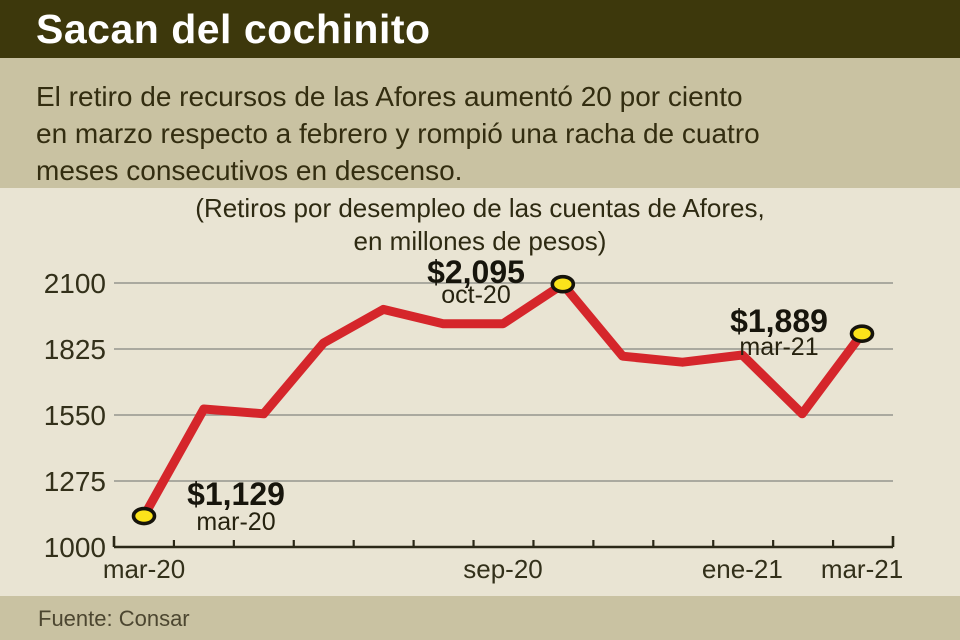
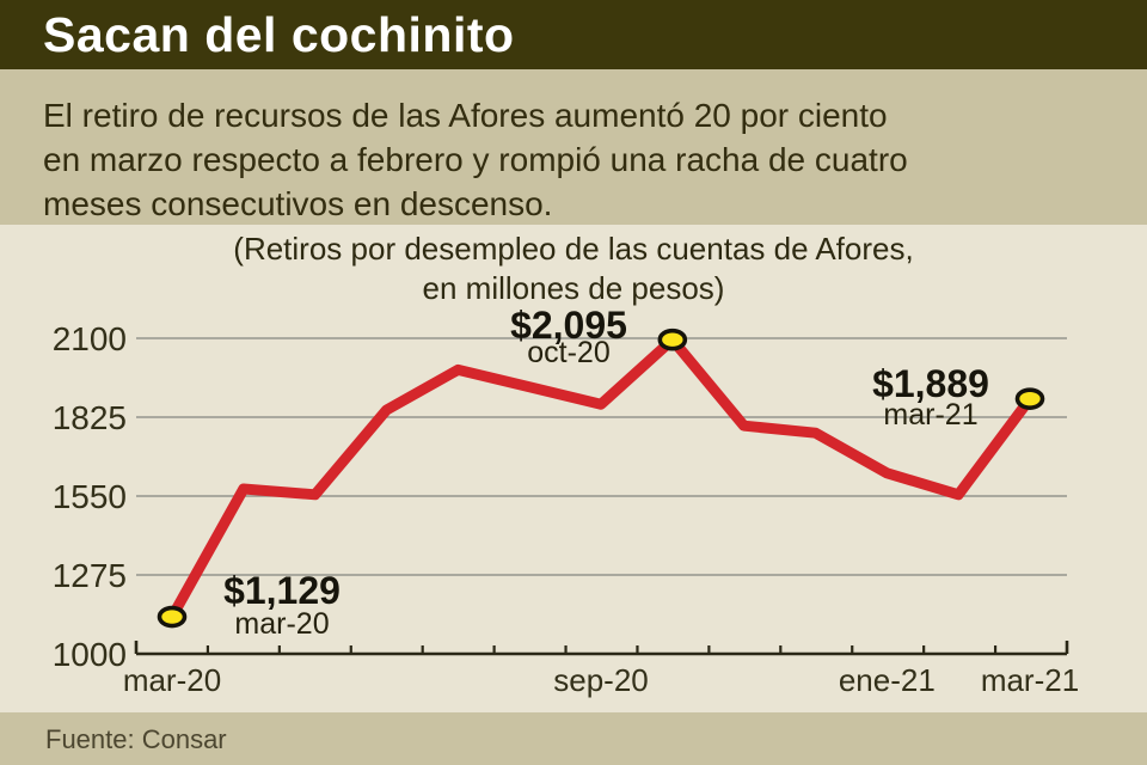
sep-20: 1930 -> 1870
ene-21: 1800 -> 1630
